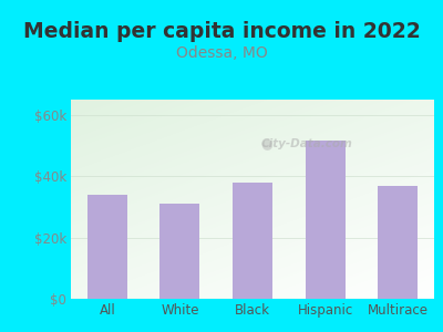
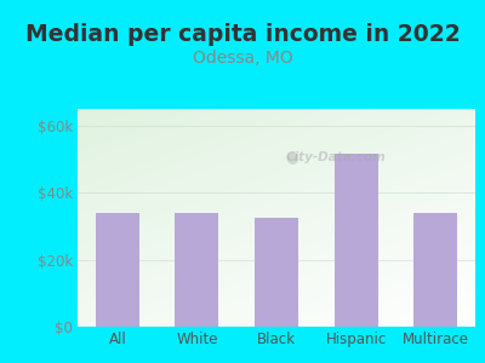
White: $31.0k -> $34.0k
Black: $38.0k -> $32.5k
Multirace: $37.0k -> $34.0k
